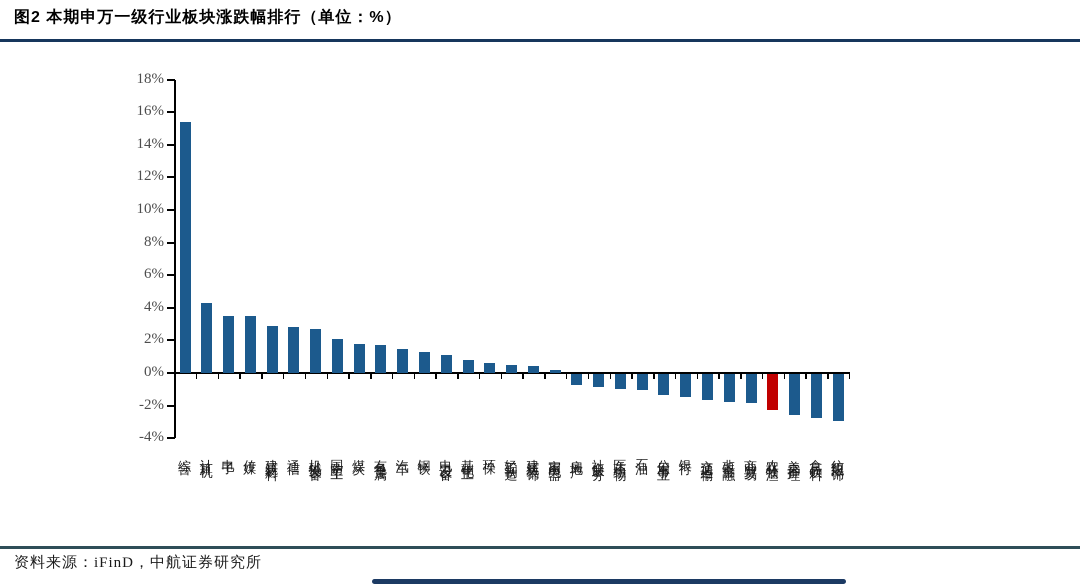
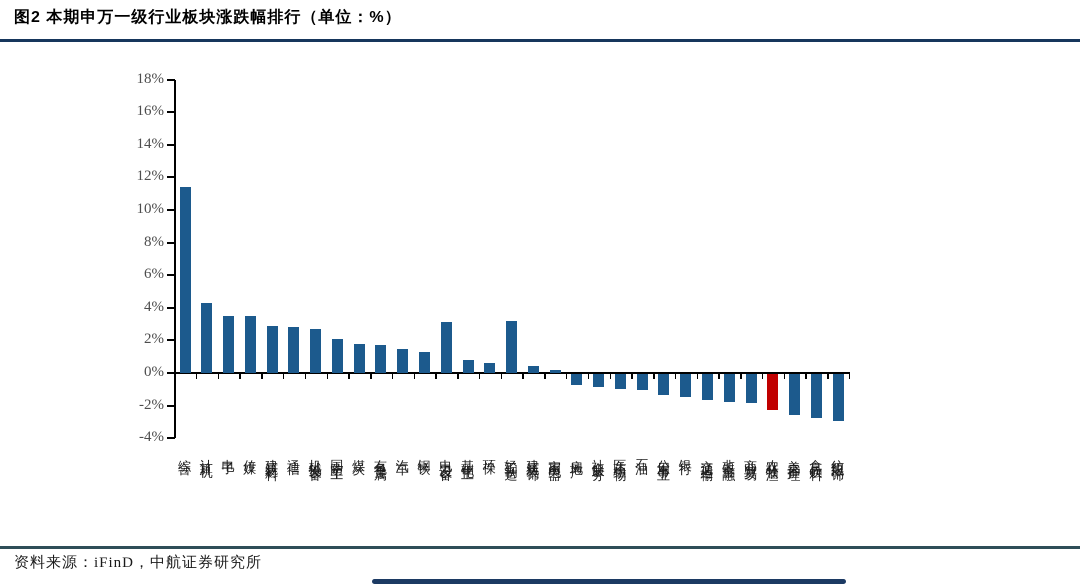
综合: 15.4% -> 11.4%
电力设备: 1.1% -> 3.1%
轻工制造: 0.5% -> 3.2%
